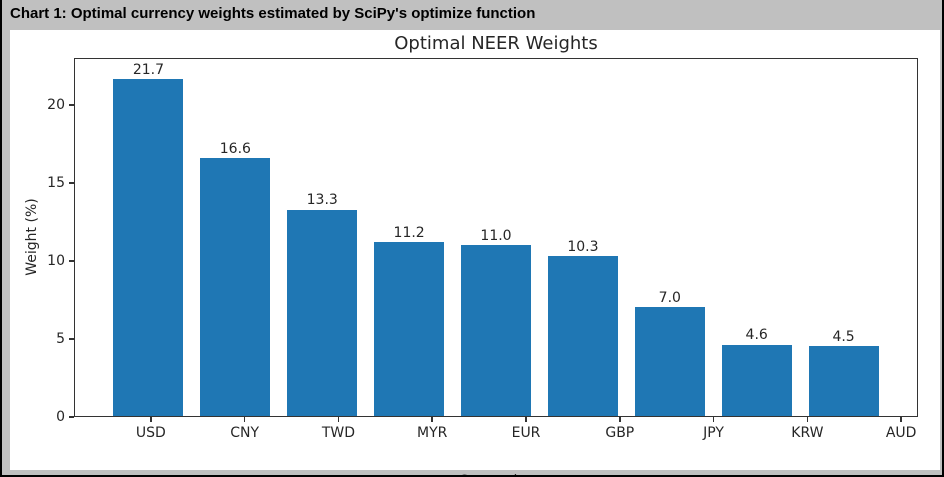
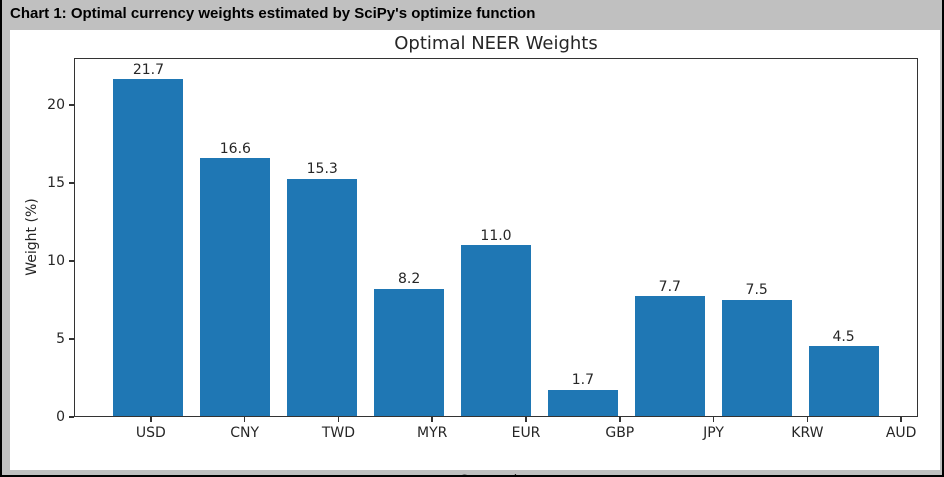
TWD: 13.3 -> 15.3
MYR: 11.2 -> 8.2
GBP: 10.3 -> 1.7
JPY: 7.0 -> 7.7
KRW: 4.6 -> 7.5
